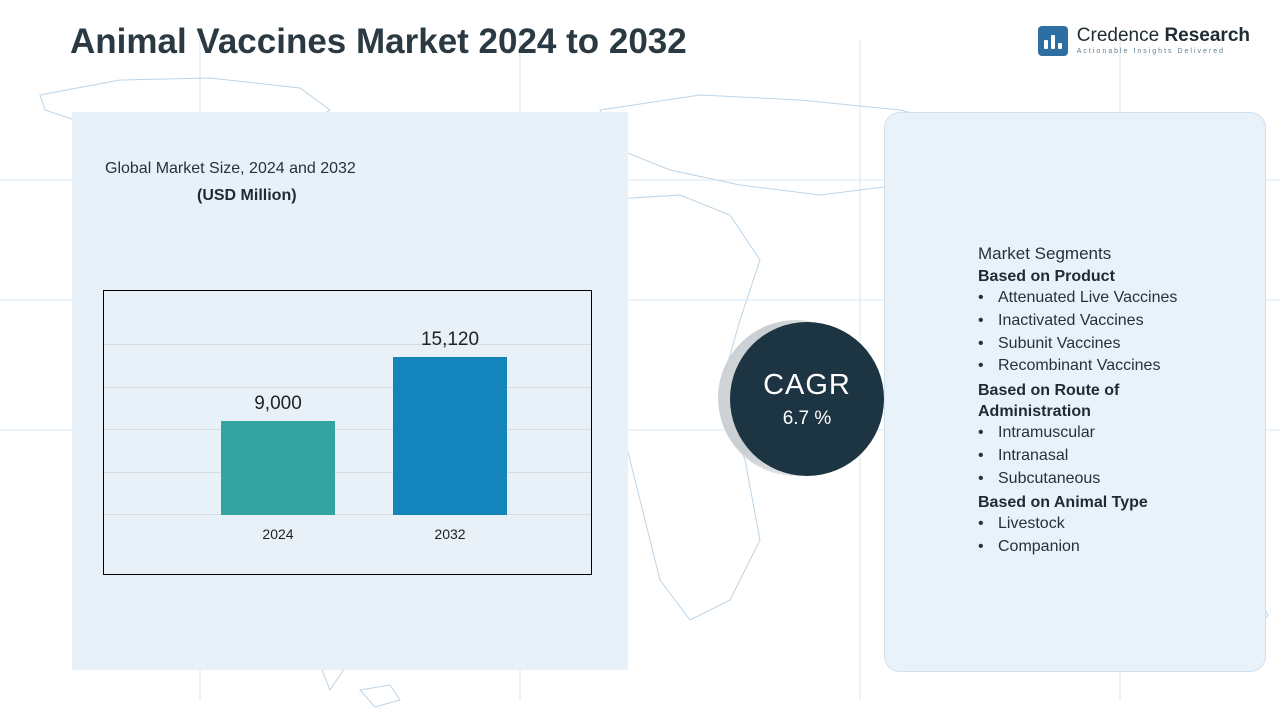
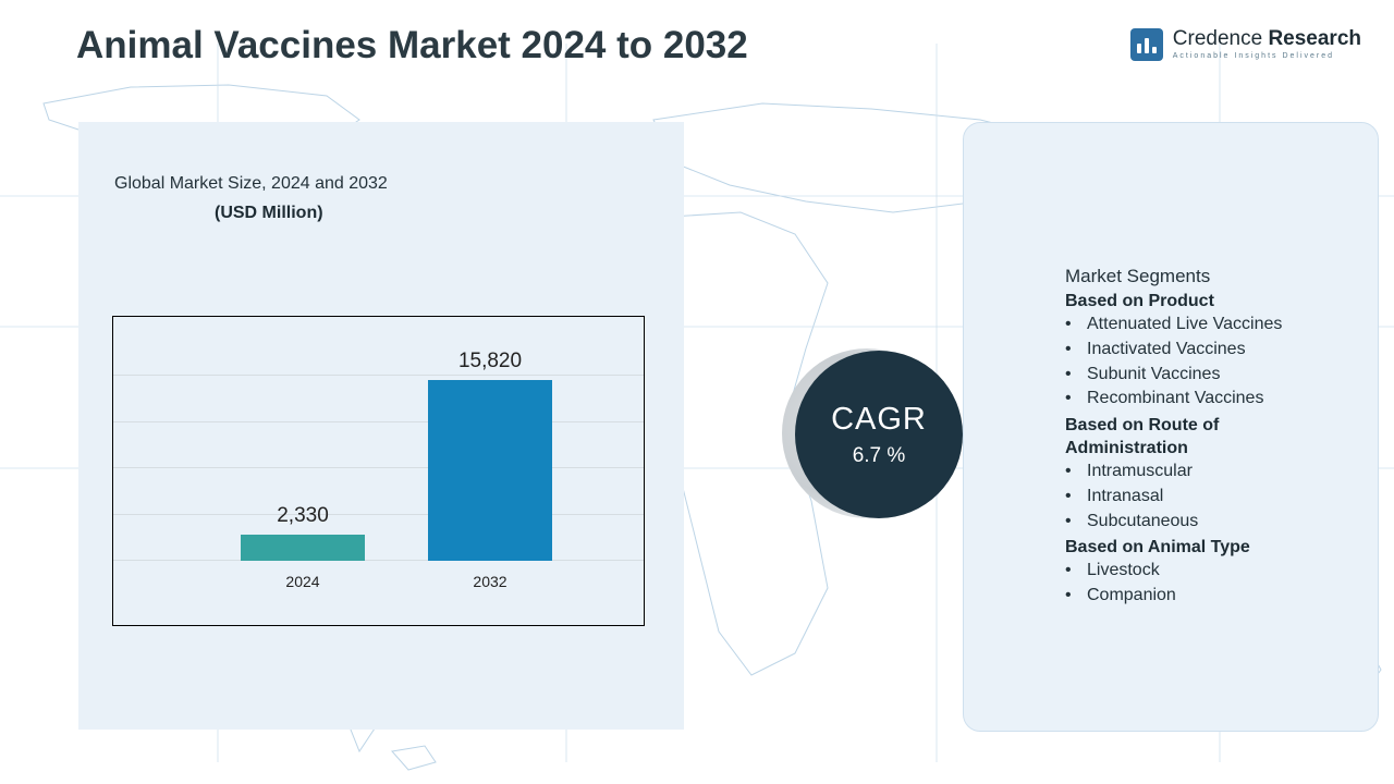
2024: 9,000 -> 2,330
2032: 15,120 -> 15,820
